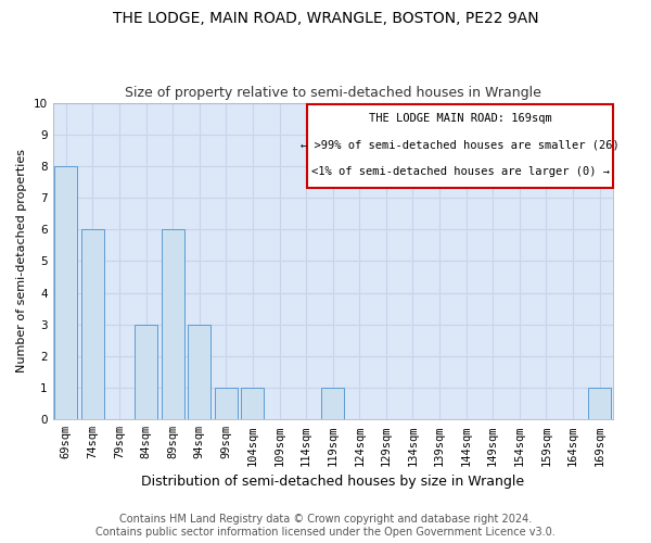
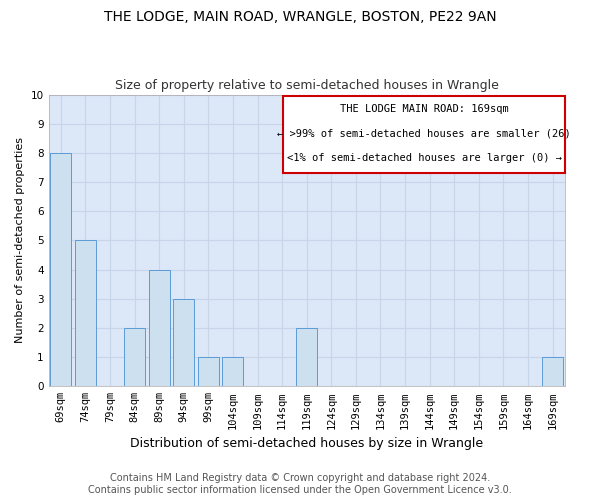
74sqm: 6 -> 5
84sqm: 3 -> 2
89sqm: 6 -> 4
119sqm: 1 -> 2
